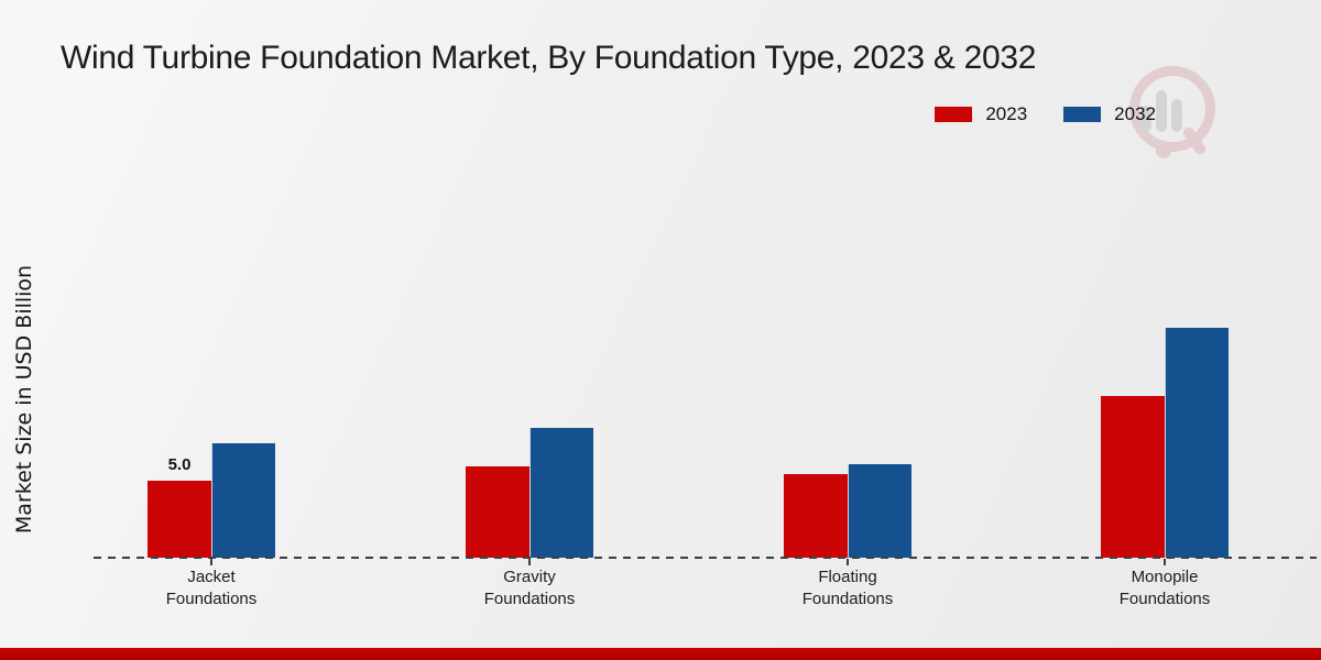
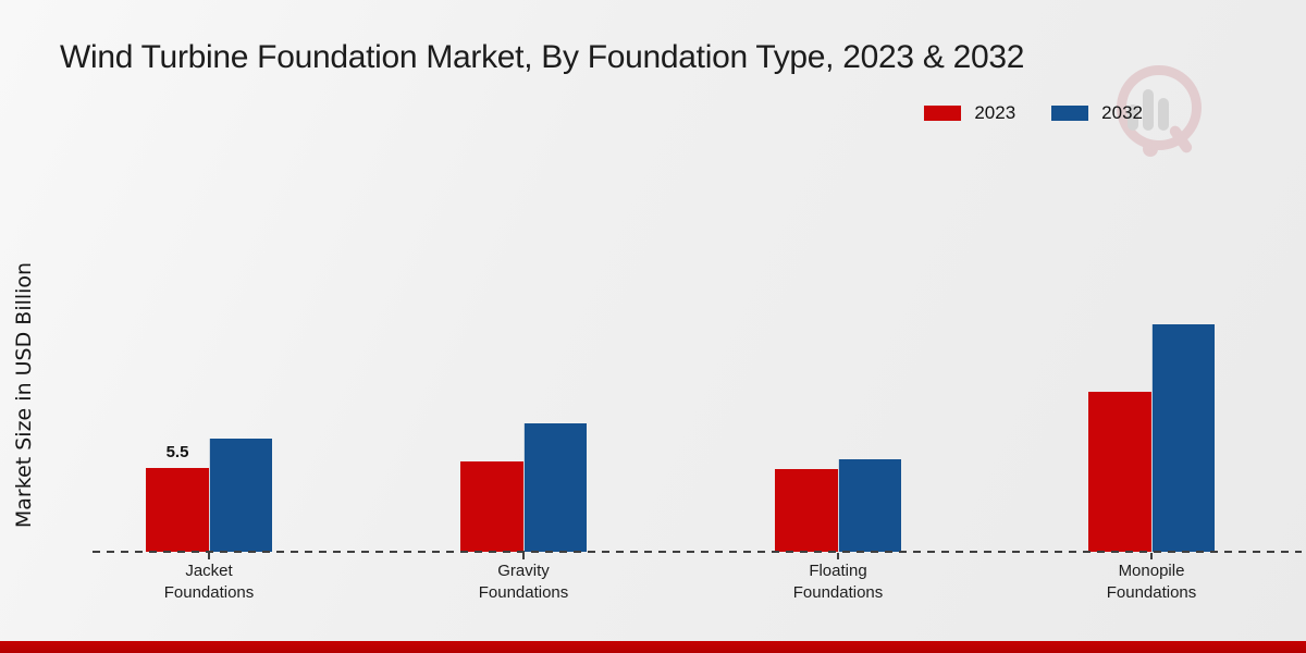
2023/Jacket Foundations: 5.0 -> 5.5
